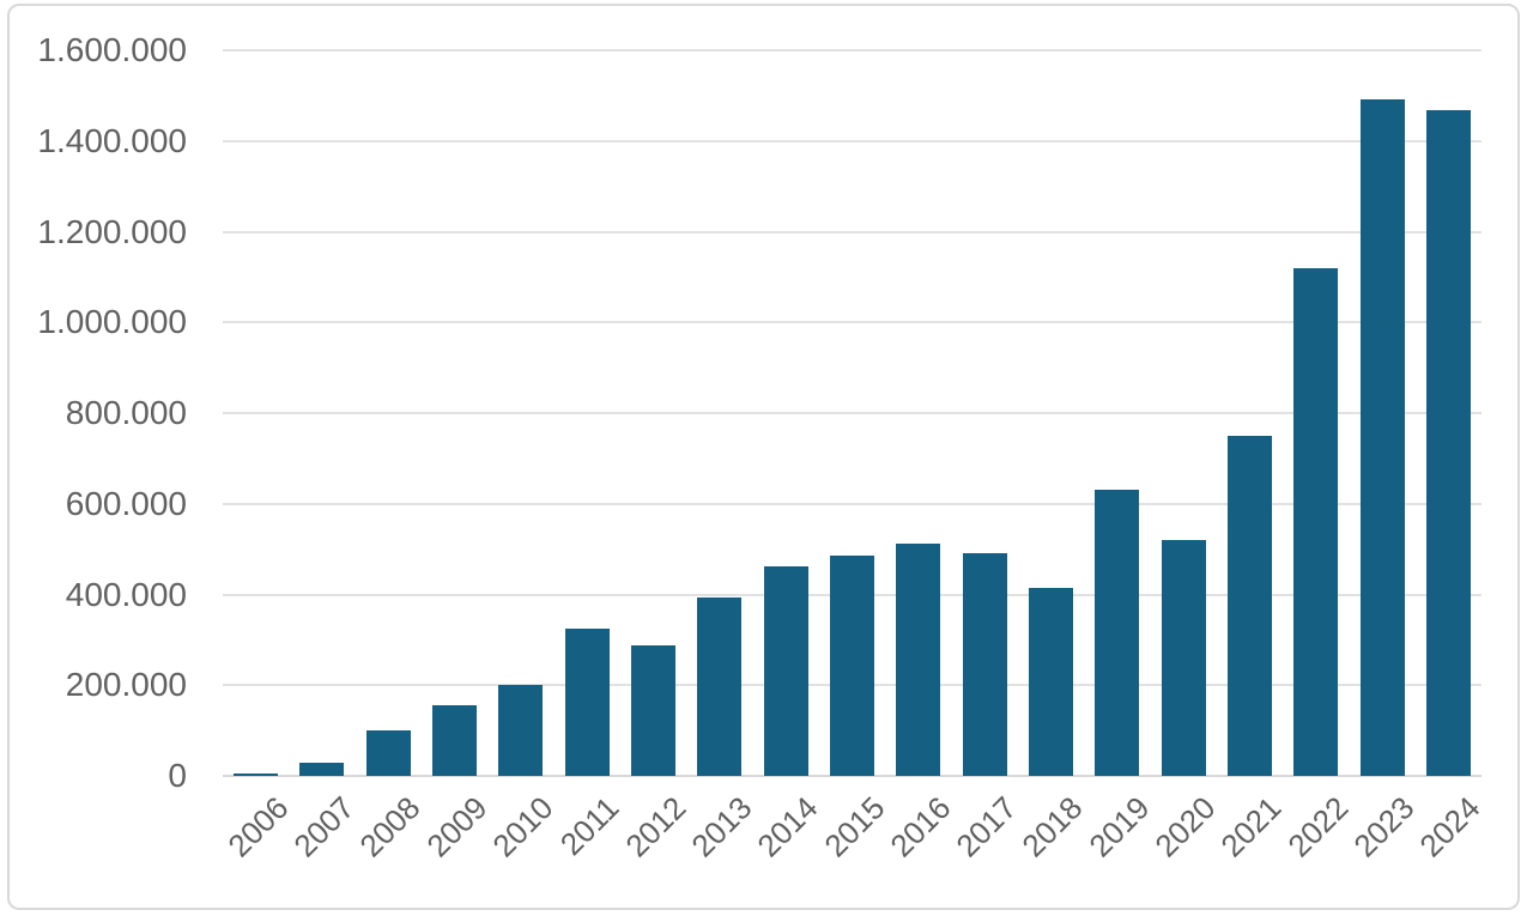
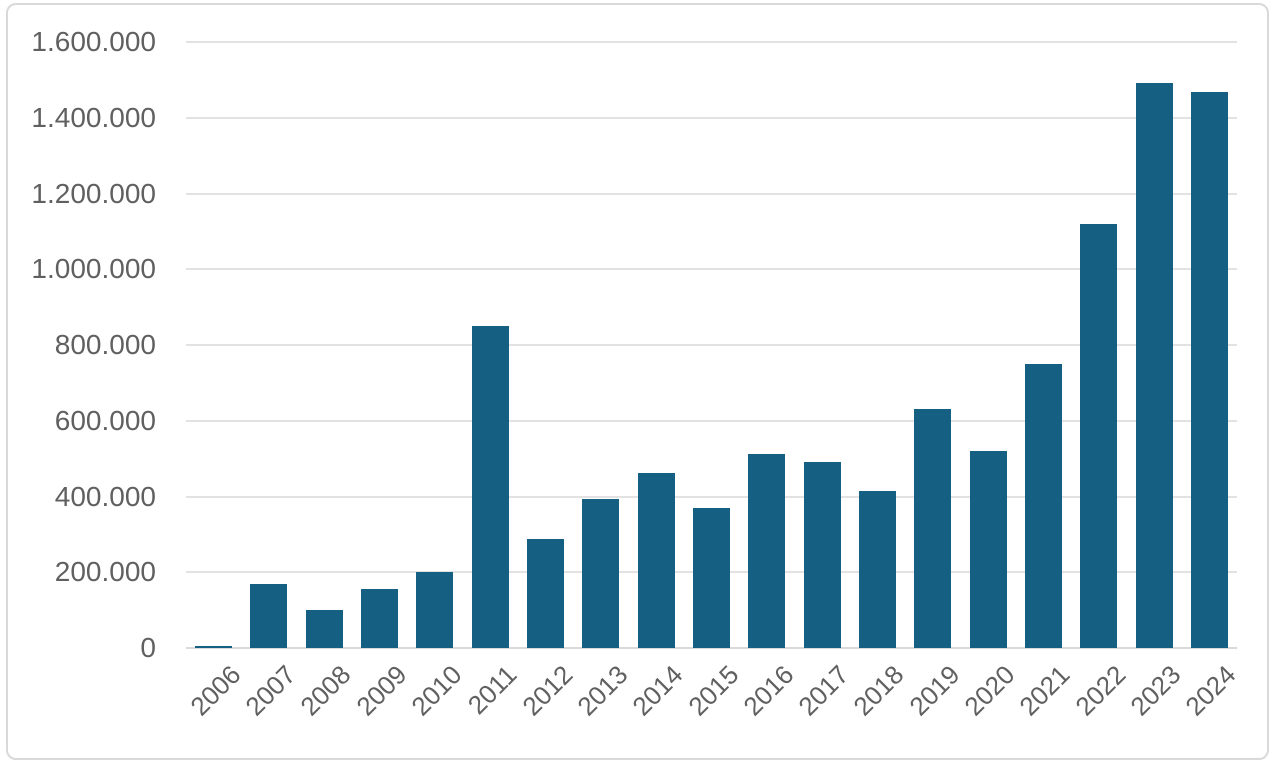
2007: 30000 -> 170000
2011: 320000 -> 850000
2015: 490000 -> 370000
